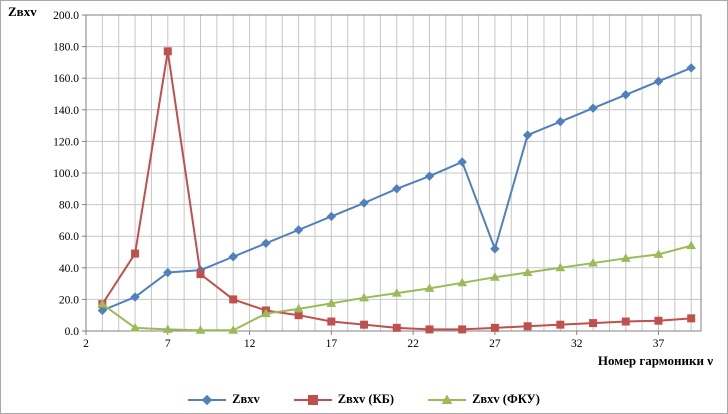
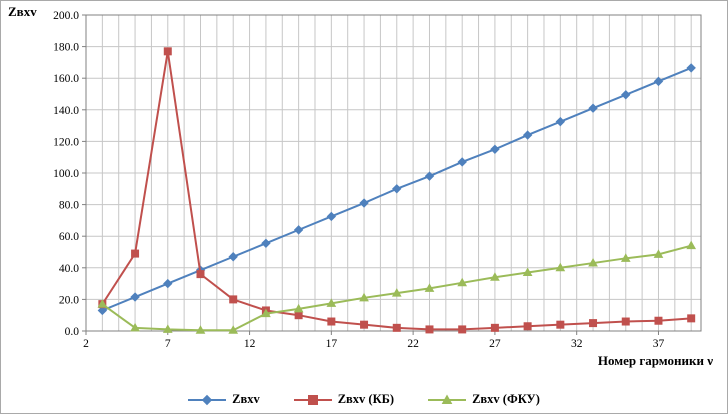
Zвxv/7: 37 -> 30
Zвxv/27: 52 -> 115
